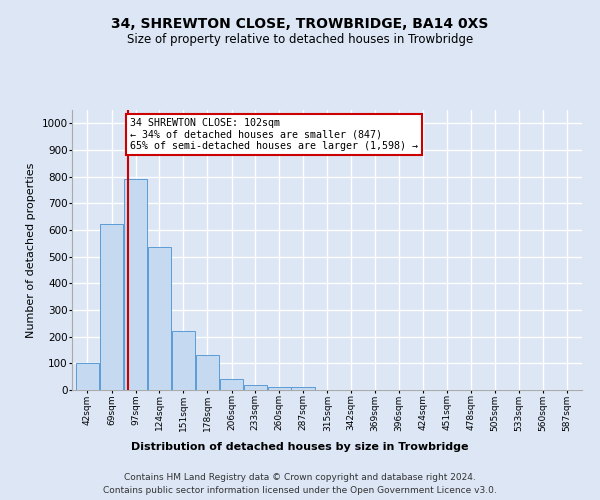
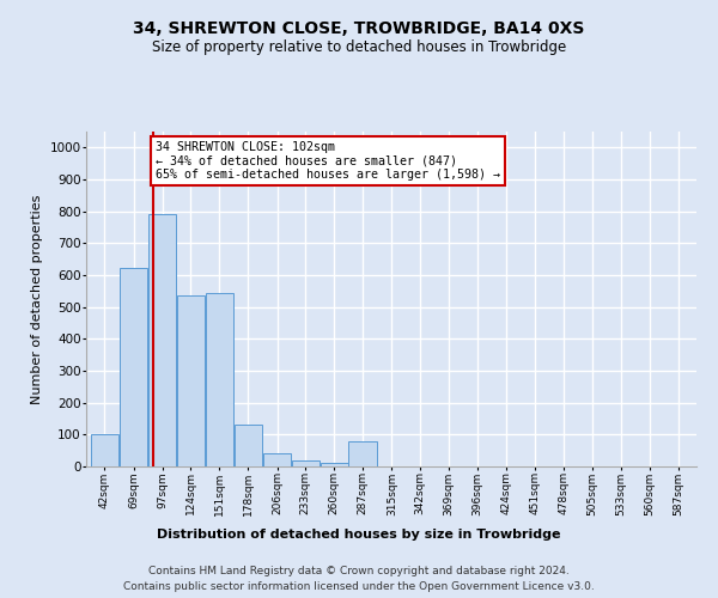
151sqm: 222 -> 545
287sqm: 13 -> 80
